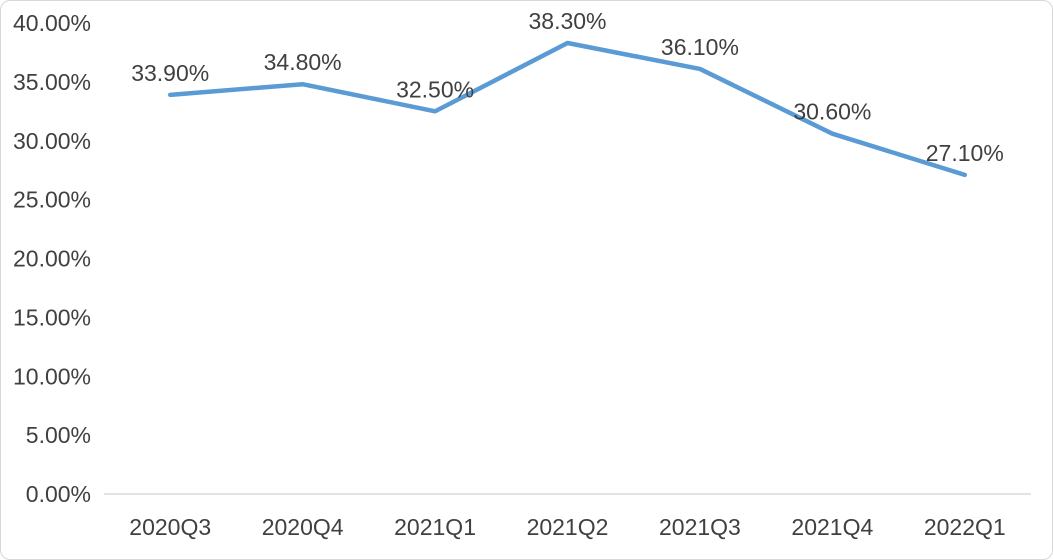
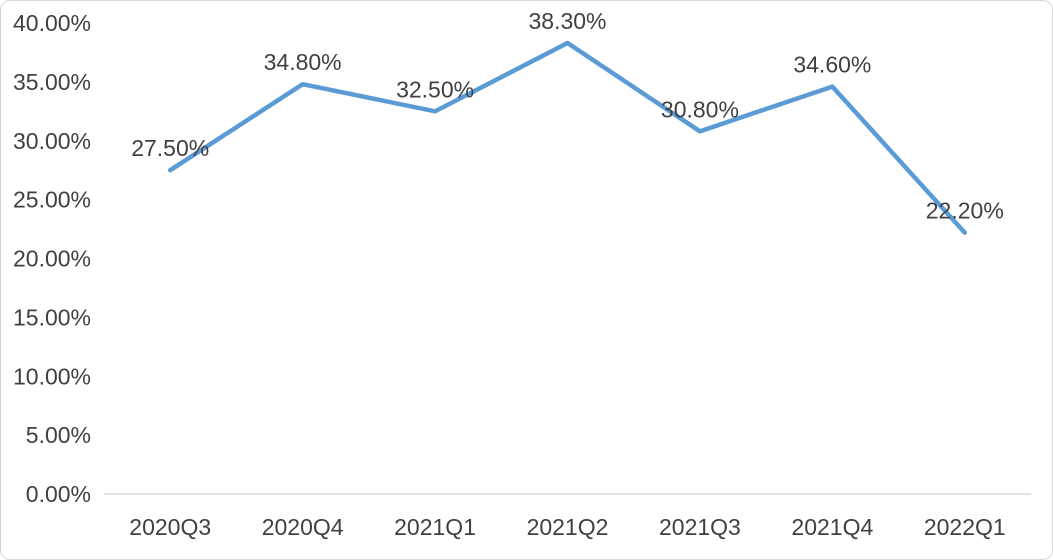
2020Q3: 33.90% -> 27.50%
2021Q3: 36.10% -> 30.80%
2021Q4: 30.60% -> 34.60%
2022Q1: 27.10% -> 22.20%
